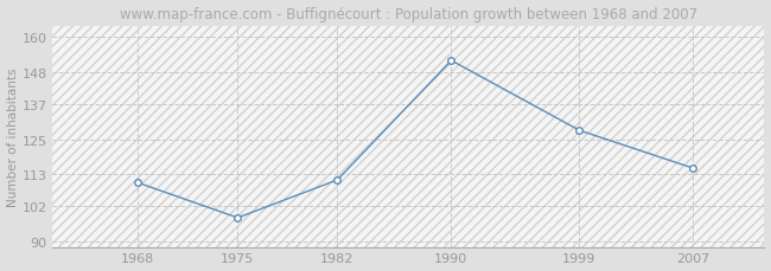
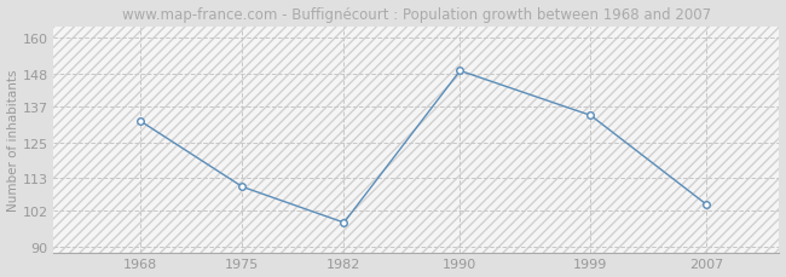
1968: 110 -> 132
1975: 98 -> 110
1982: 111 -> 98
1990: 152 -> 149
1999: 128 -> 134
2007: 115 -> 104
